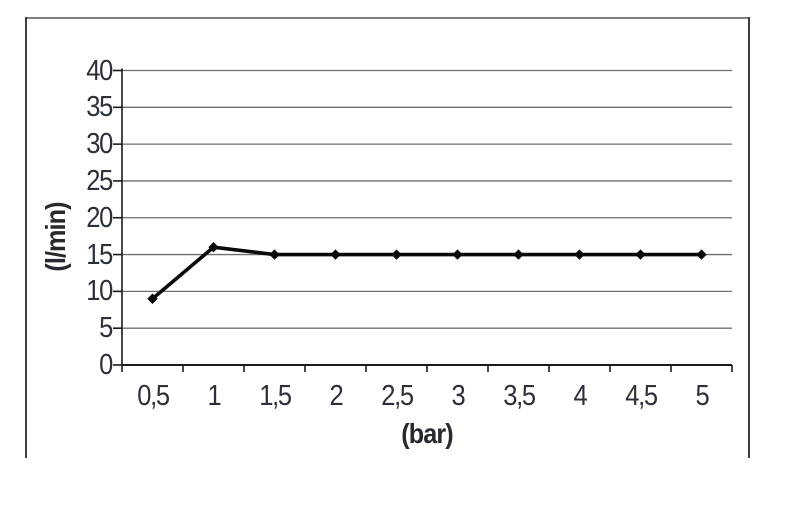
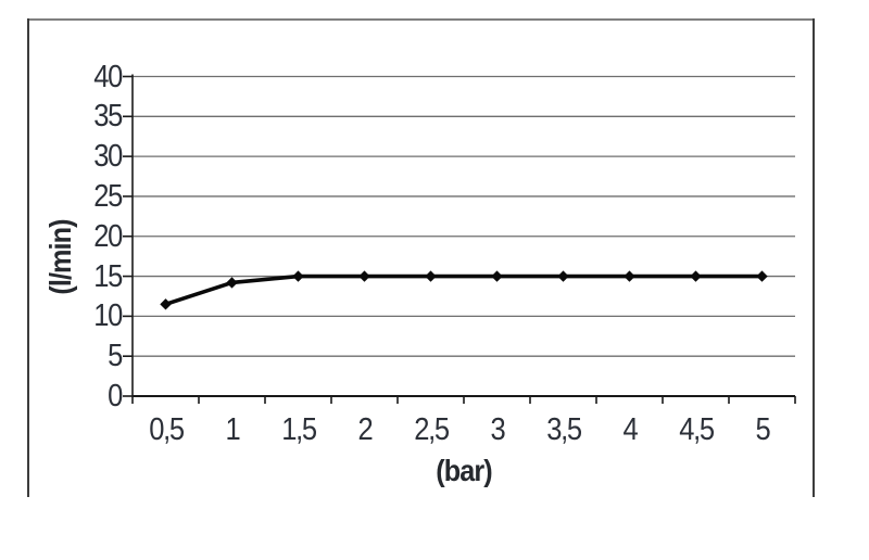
0,5: 9 -> 12
1: 16 -> 14
